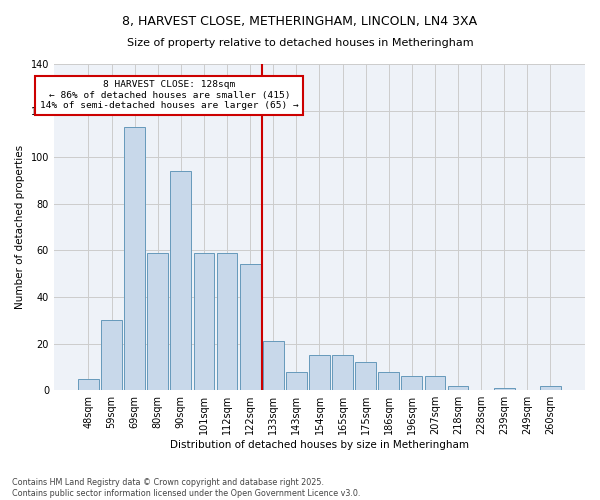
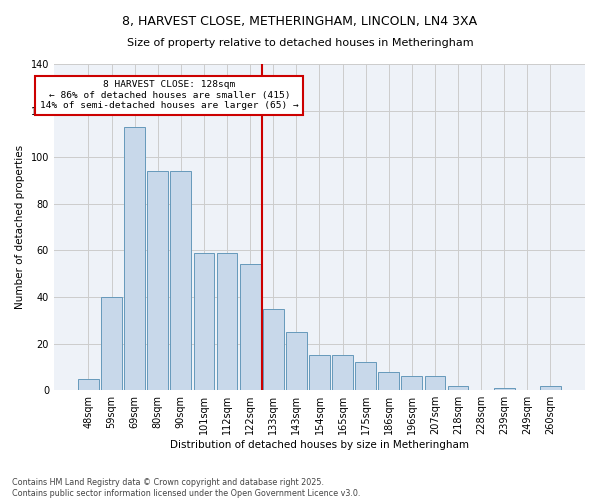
59sqm: 30 -> 40
80sqm: 59 -> 94
133sqm: 21 -> 35
143sqm: 8 -> 25
